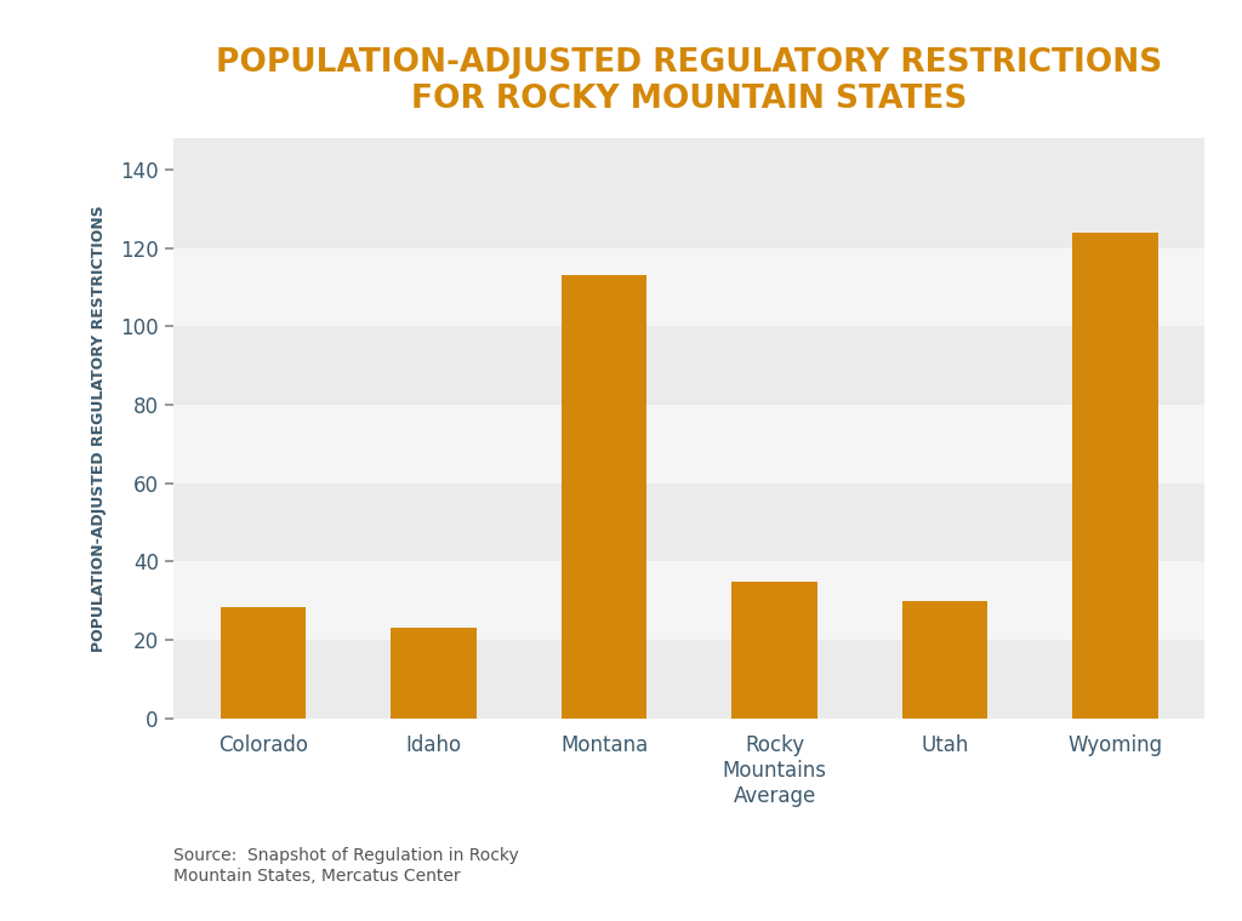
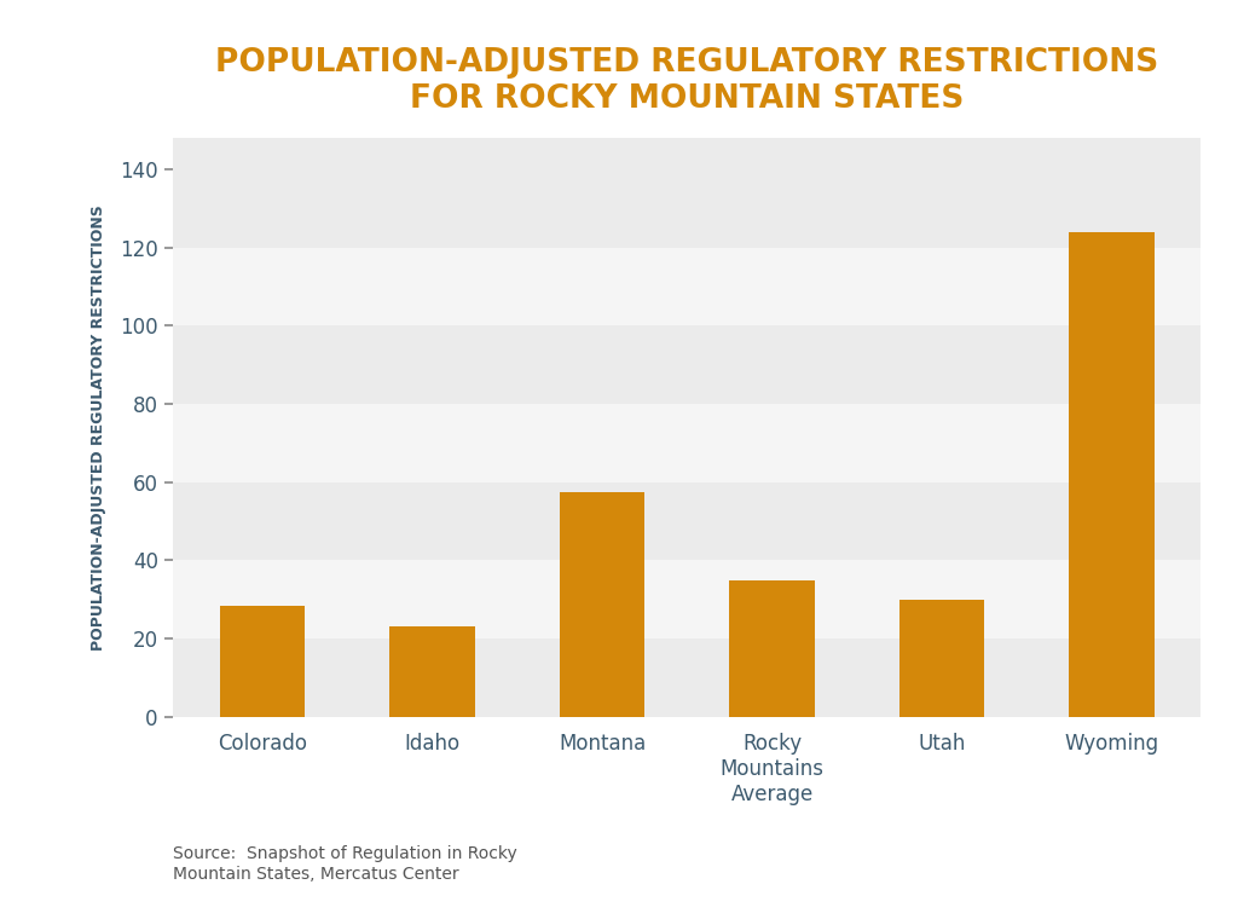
Montana: 113.0 -> 57.5
